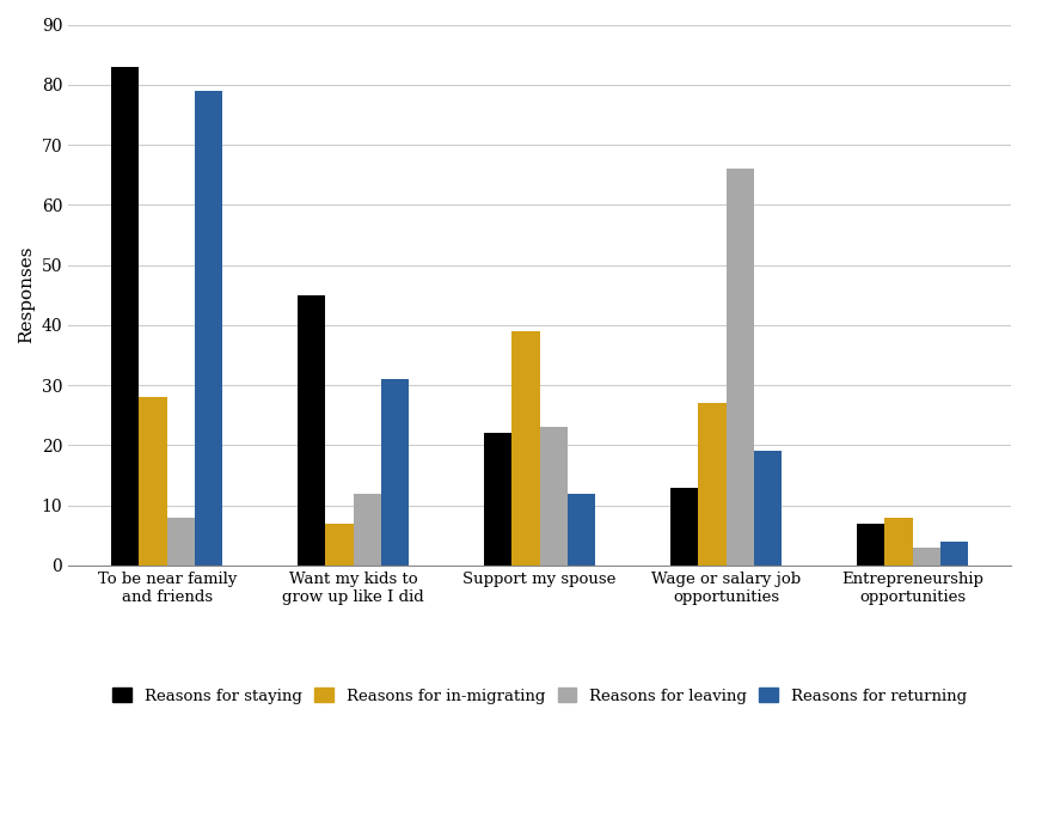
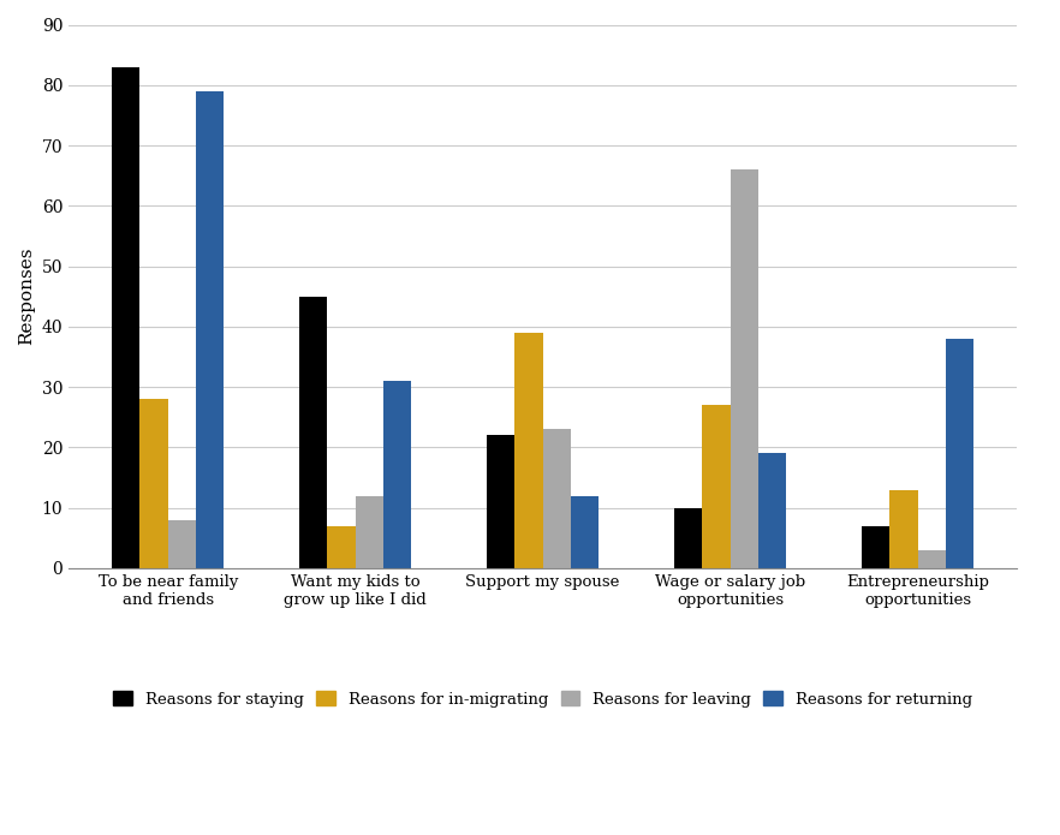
Reasons for staying/Wage or salary job opportunities: 13 -> 10
Reasons for in-migrating/Entrepreneurship opportunities: 8 -> 13
Reasons for returning/Entrepreneurship opportunities: 4 -> 38
